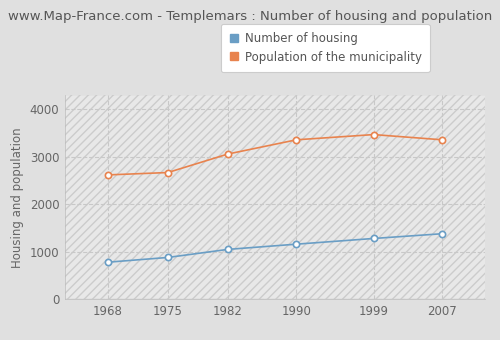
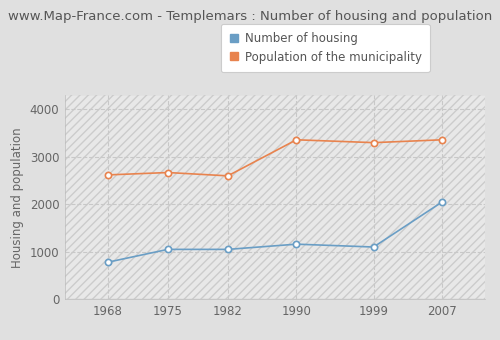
Number of housing/1975: 880 -> 1050
Population of the municipality/1982: 3060 -> 2600
Number of housing/1999: 1280 -> 1100
Population of the municipality/1999: 3470 -> 3300
Number of housing/2007: 1380 -> 2050
